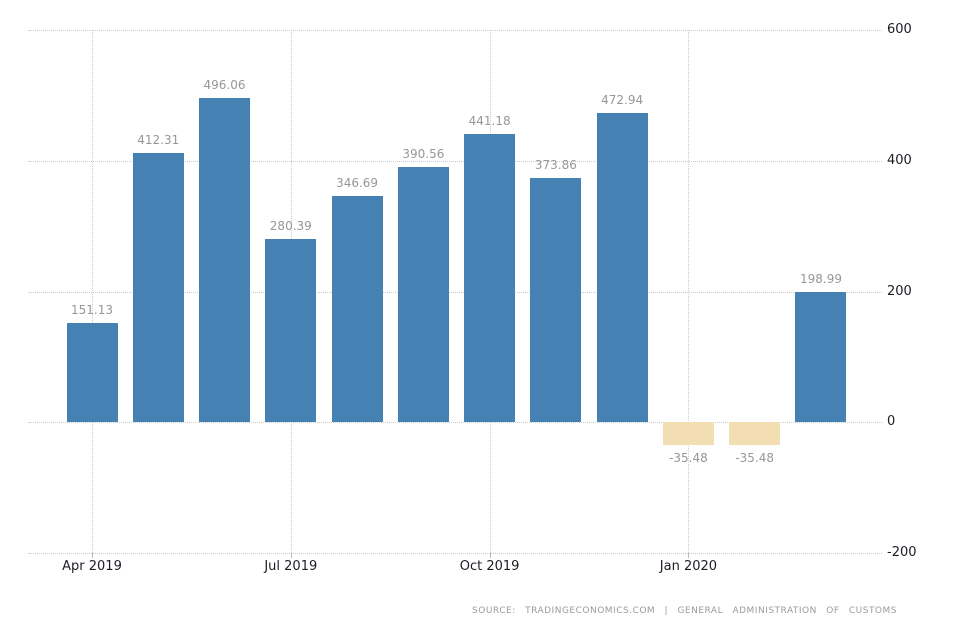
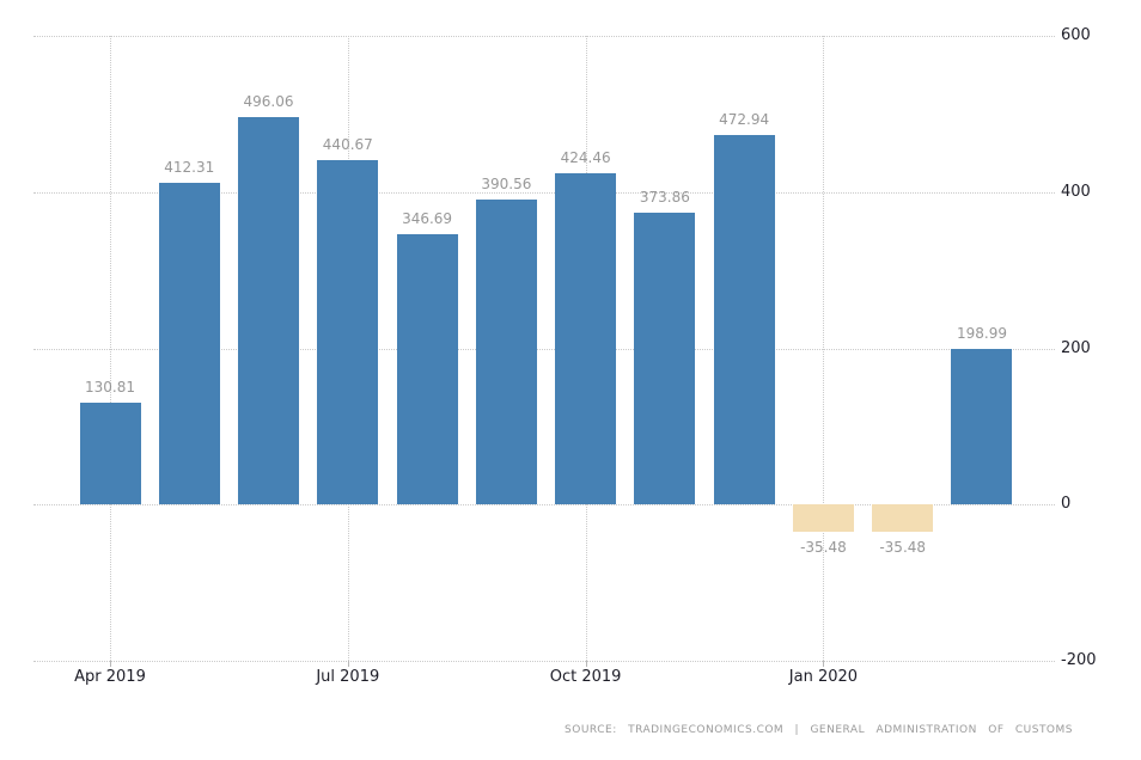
Apr 2019: 151.13 -> 130.81
Jul 2019: 280.39 -> 440.67
Oct 2019: 441.18 -> 424.46
